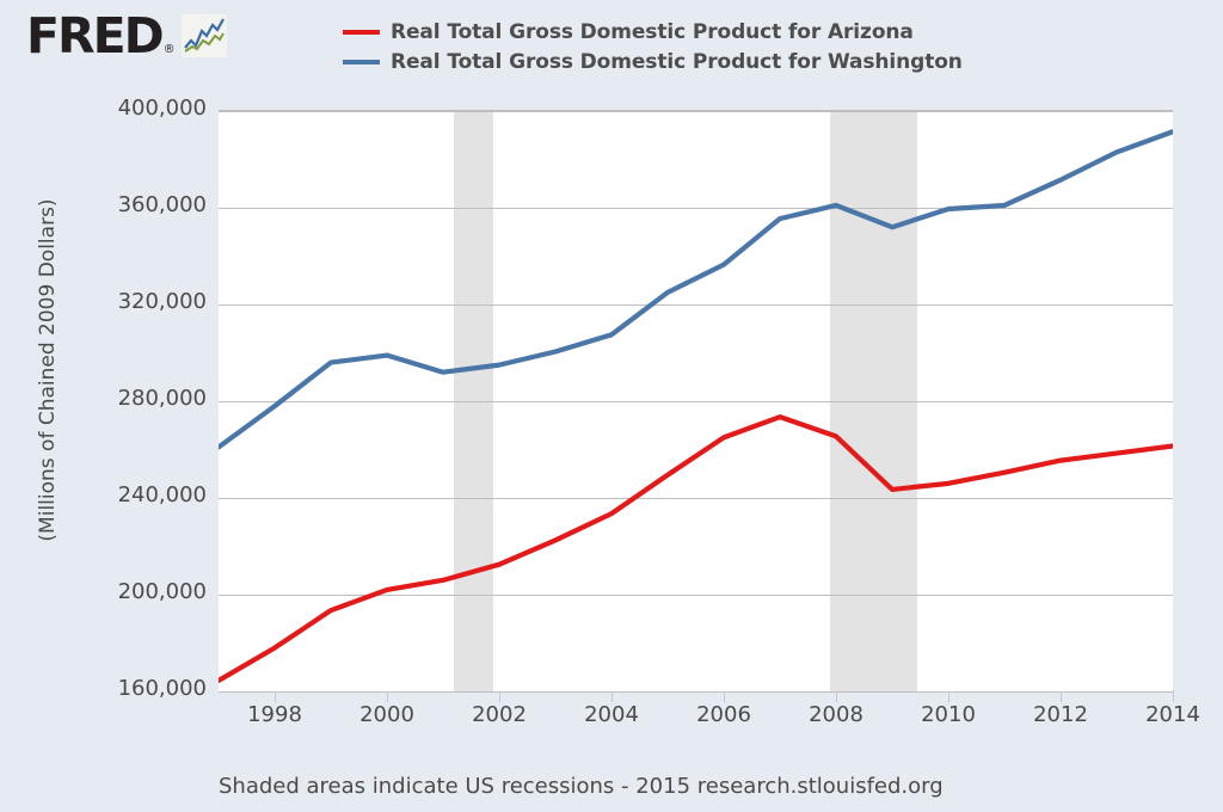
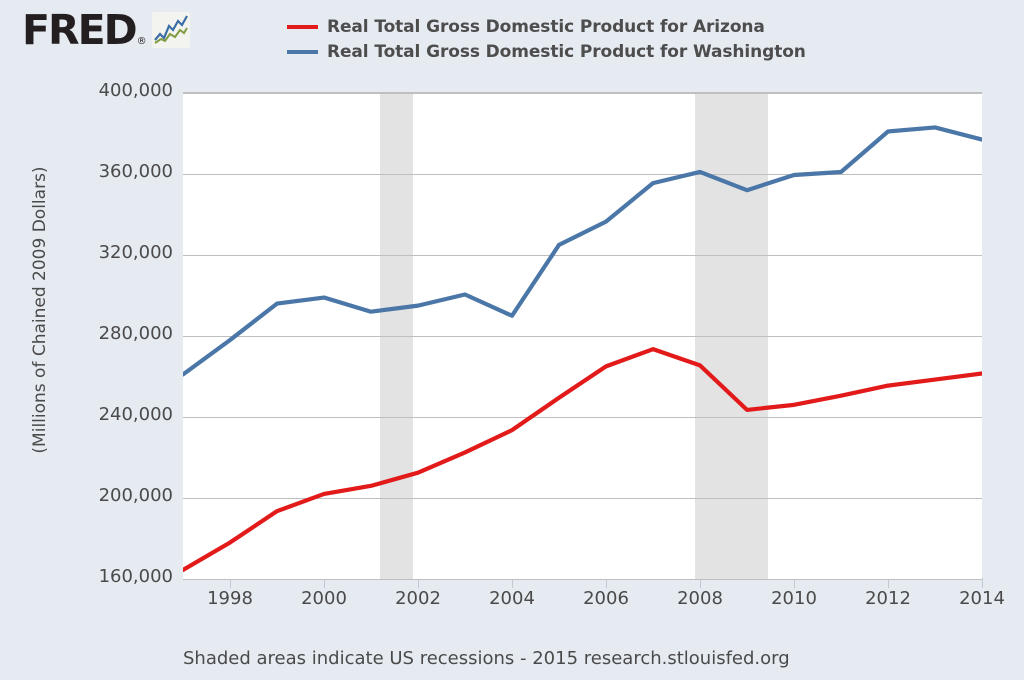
Real Total Gross Domestic Product for Washington/2004: 308000 -> 290000
Real Total Gross Domestic Product for Washington/2012: 372000 -> 381000
Real Total Gross Domestic Product for Washington/2014: 392000 -> 377000
